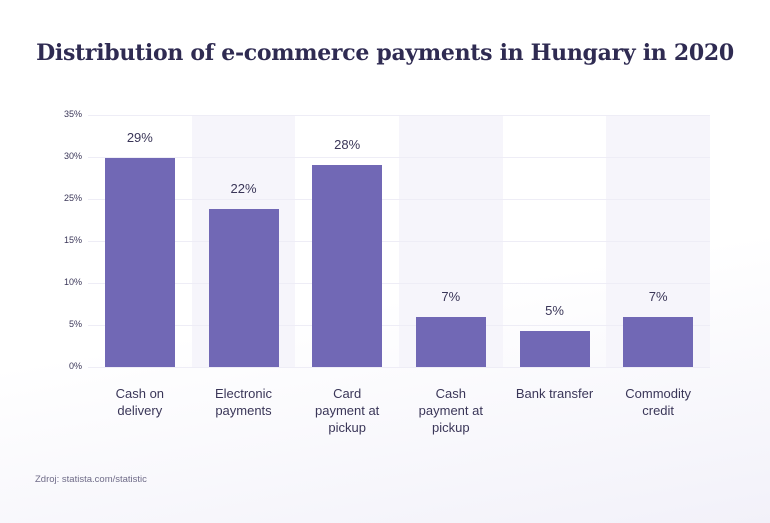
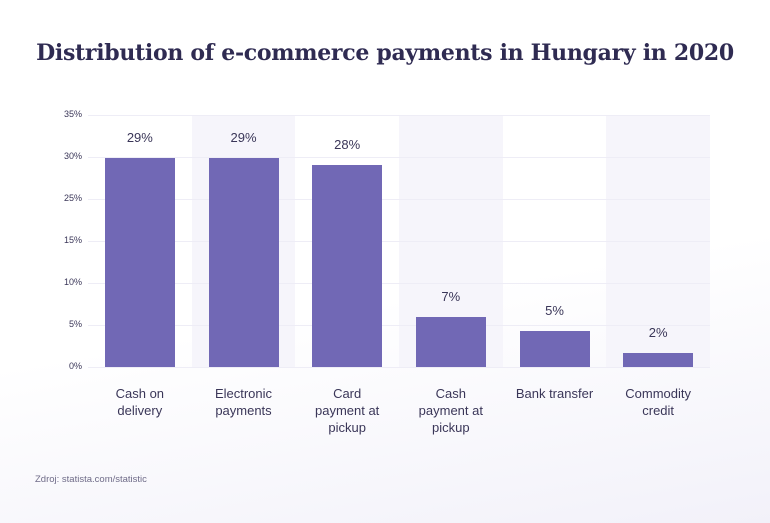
Electronic payments: 22% -> 29%
Commodity credit: 7% -> 2%
